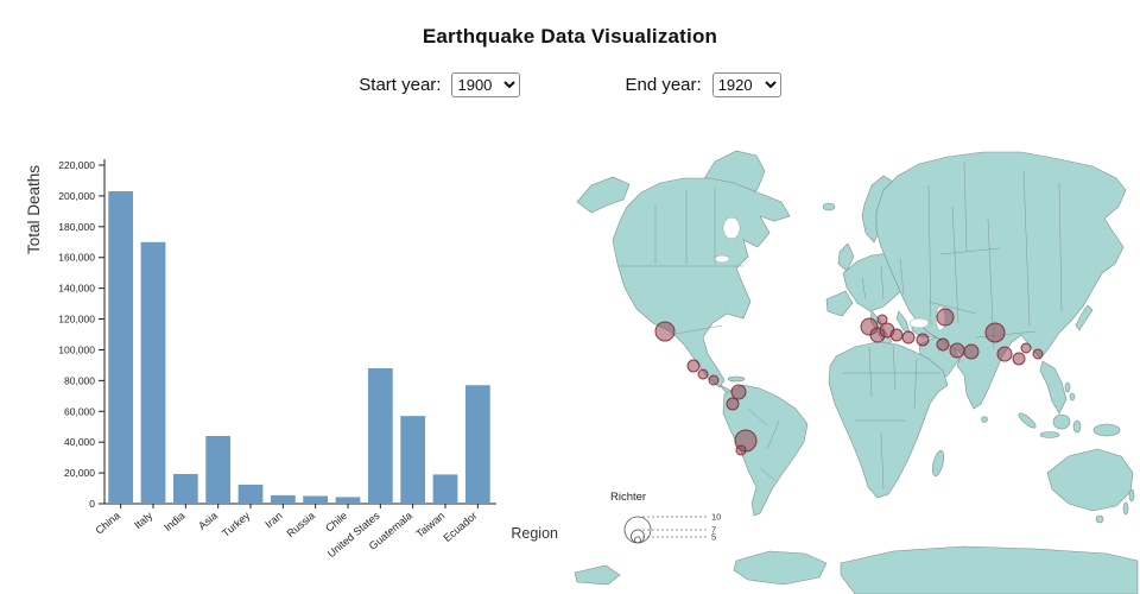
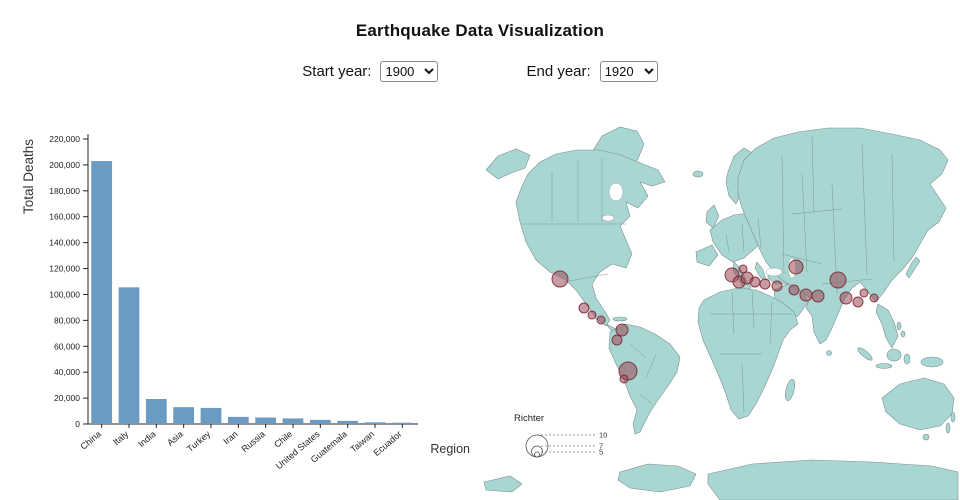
Italy: 170000 -> 106000
Asia: 44000 -> 13000
United States: 88000 -> 3000
Guatemala: 57000 -> 2000
Taiwan: 19000 -> 1000
Ecuador: 77000 -> 1000
